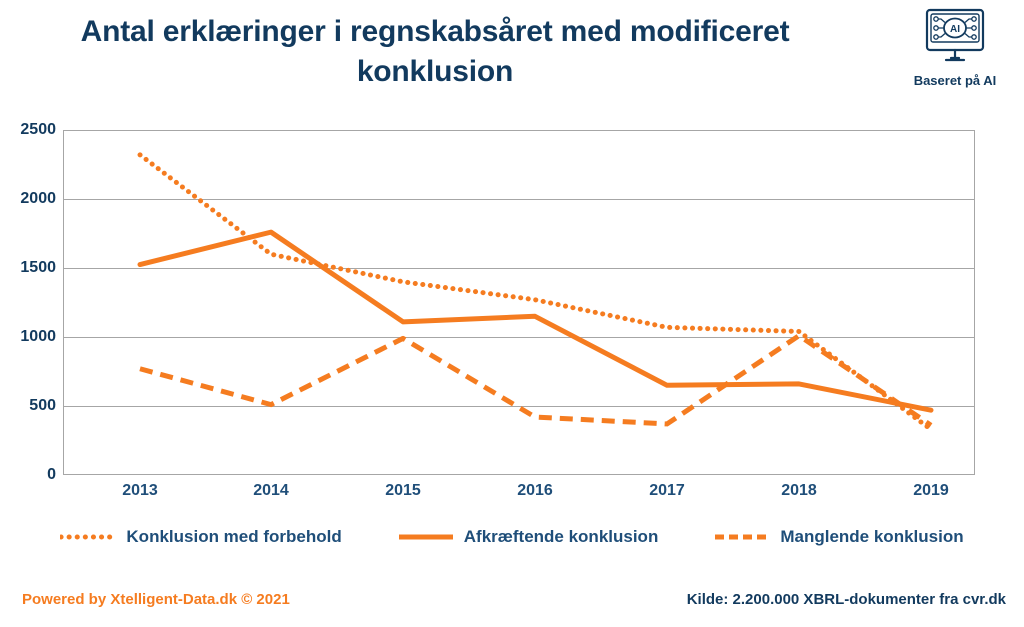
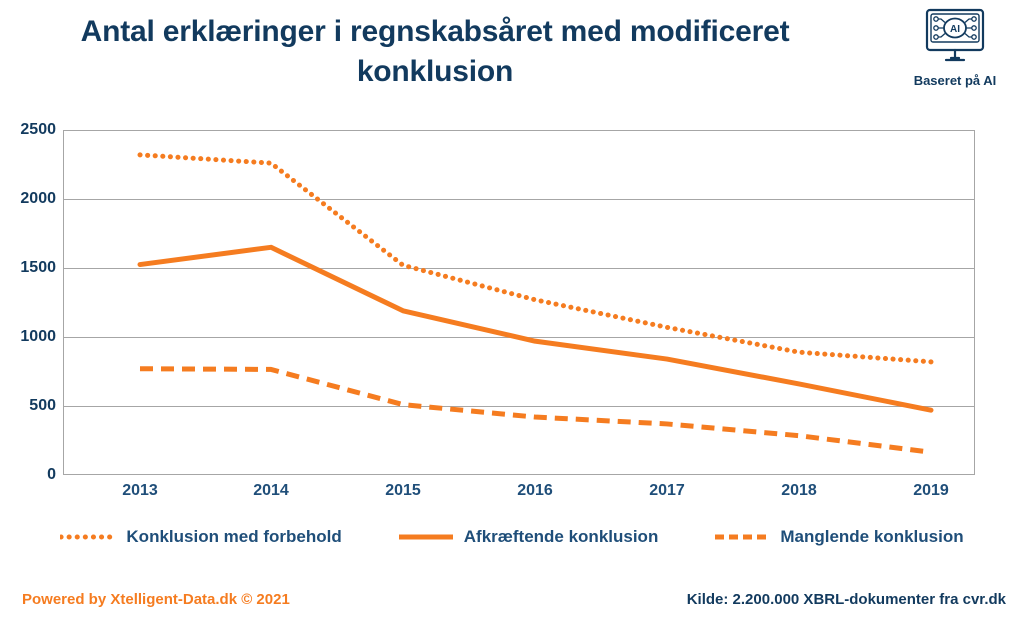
Konklusion med forbehold/2014: 1600 -> 2260
Afkræftende konklusion/2014: 1760 -> 1650
Manglende konklusion/2014: 510 -> 760
Konklusion med forbehold/2015: 1400 -> 1520
Afkræftende konklusion/2015: 1110 -> 1190
Manglende konklusion/2015: 990 -> 510
Afkræftende konklusion/2016: 1150 -> 970
Afkræftende konklusion/2017: 650 -> 840
Konklusion med forbehold/2018: 1040 -> 890
Manglende konklusion/2018: 1010 -> 280
Konklusion med forbehold/2019: 330 -> 820
Manglende konklusion/2019: 360 -> 160
